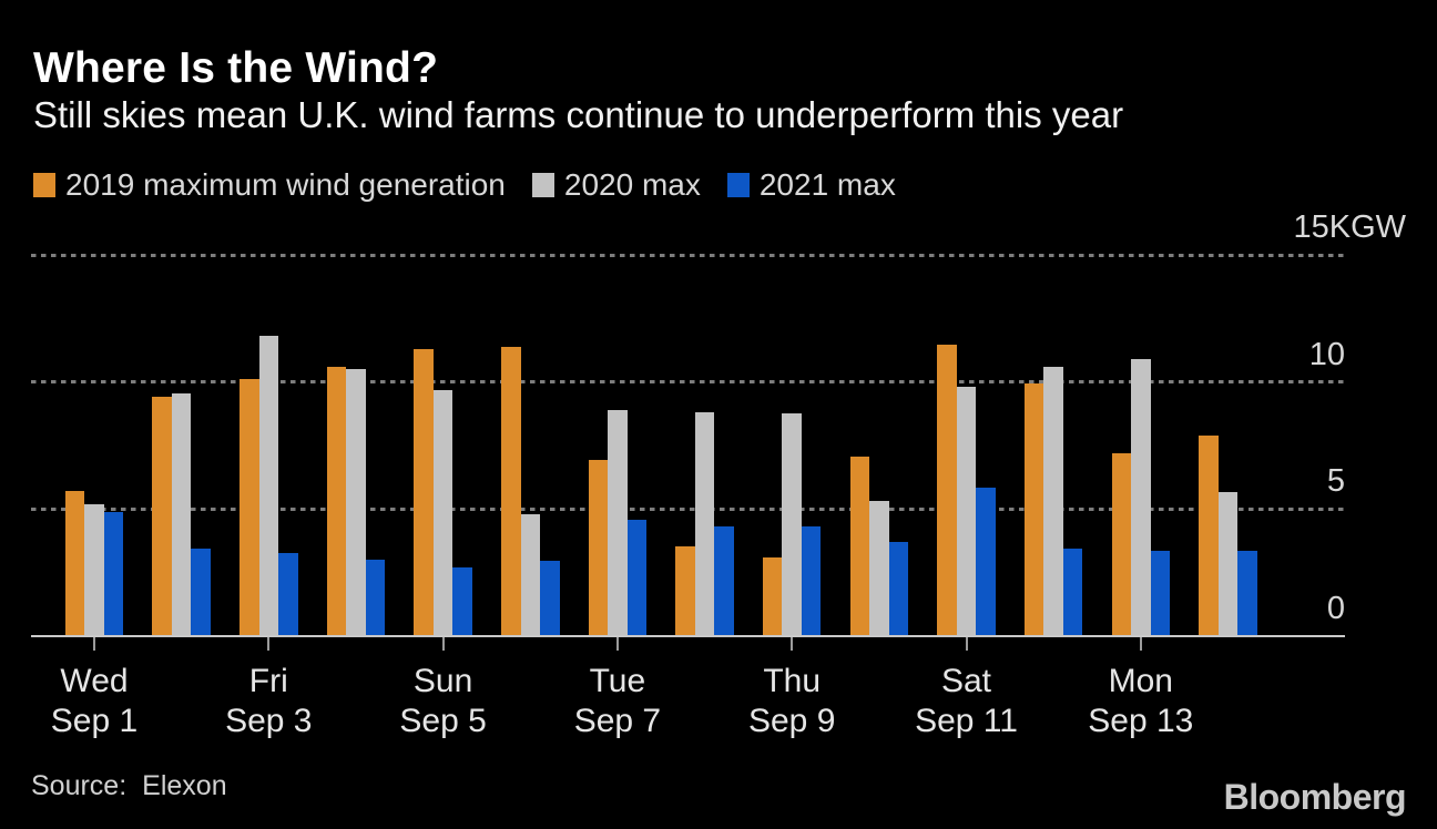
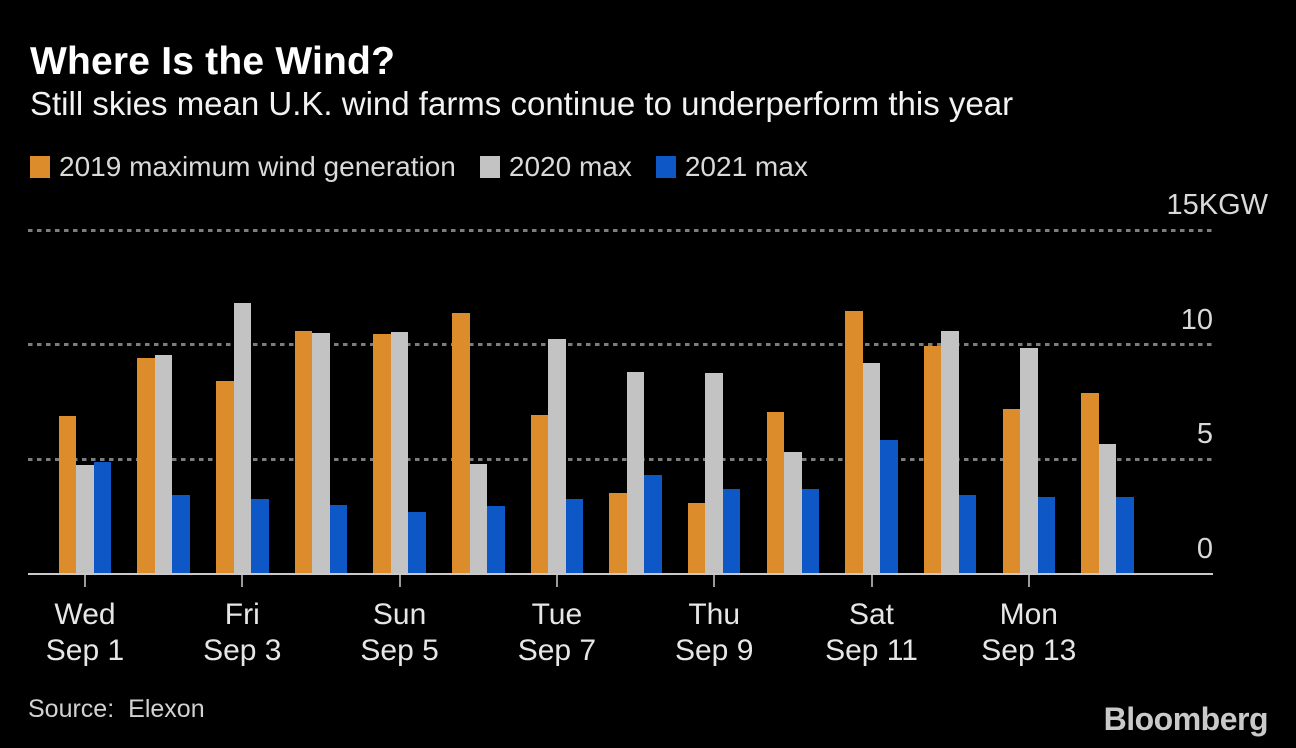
2019 maximum wind generation/Sep 1: 5.7 -> 6.9
2020 max/Sep 1: 5.2 -> 4.8
2019 maximum wind generation/Sep 3: 10.1 -> 8.4
2019 maximum wind generation/Sep 5: 11.3 -> 10.4
2020 max/Sep 5: 9.7 -> 10.6
2020 max/Sep 7: 8.9 -> 10.2
2021 max/Sep 7: 4.6 -> 3.2
2021 max/Sep 9: 4.3 -> 3.7
2020 max/Sep 11: 9.8 -> 9.2
2020 max/Sep 13: 10.9 -> 9.8
